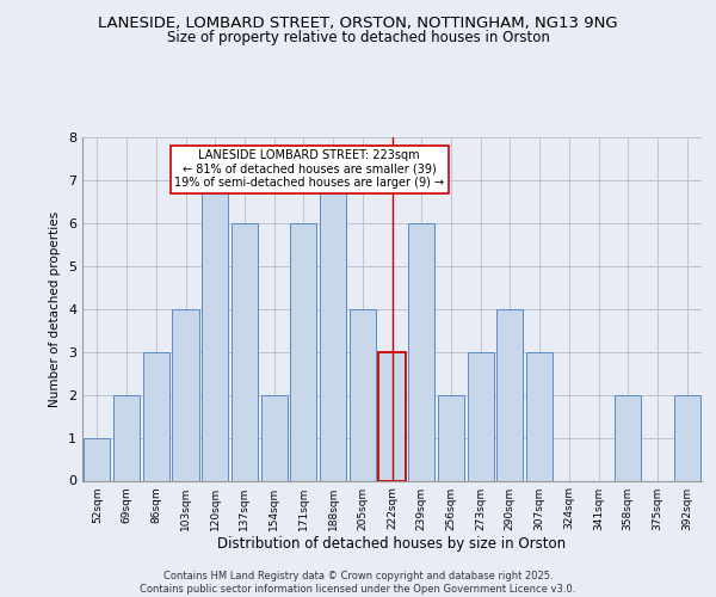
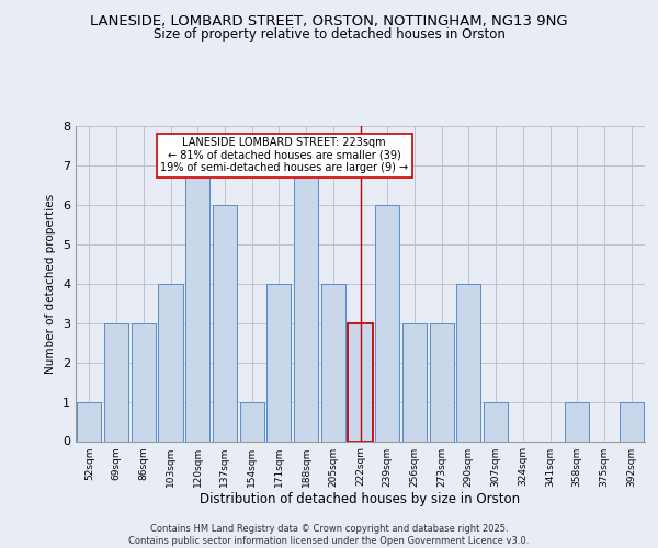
69sqm: 2 -> 3
154sqm: 2 -> 1
171sqm: 6 -> 4
256sqm: 2 -> 3
307sqm: 3 -> 1
358sqm: 2 -> 1
392sqm: 2 -> 1
